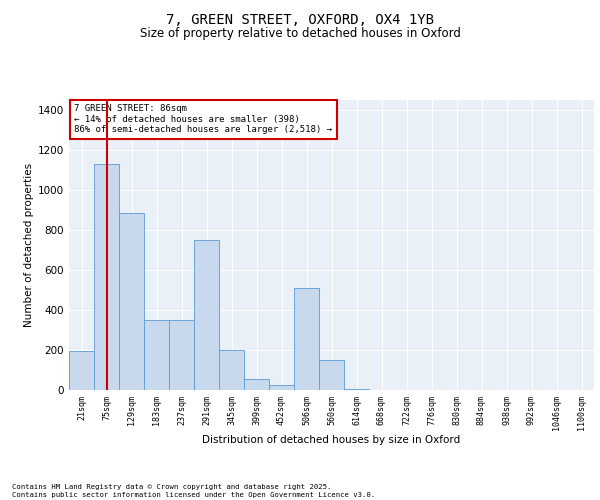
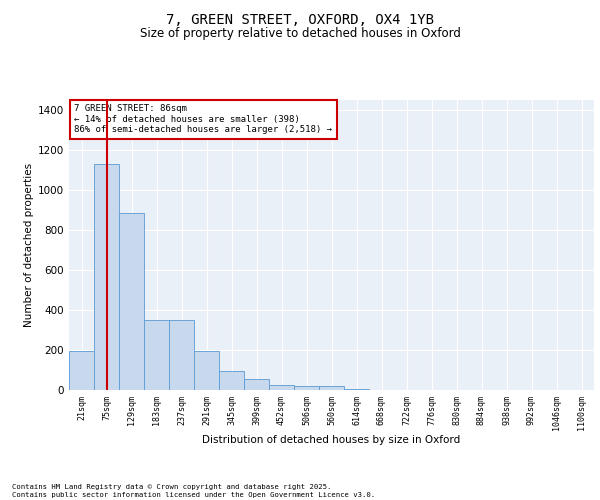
291sqm: 750 -> 200
345sqm: 200 -> 100
506sqm: 510 -> 20
560sqm: 150 -> 20
